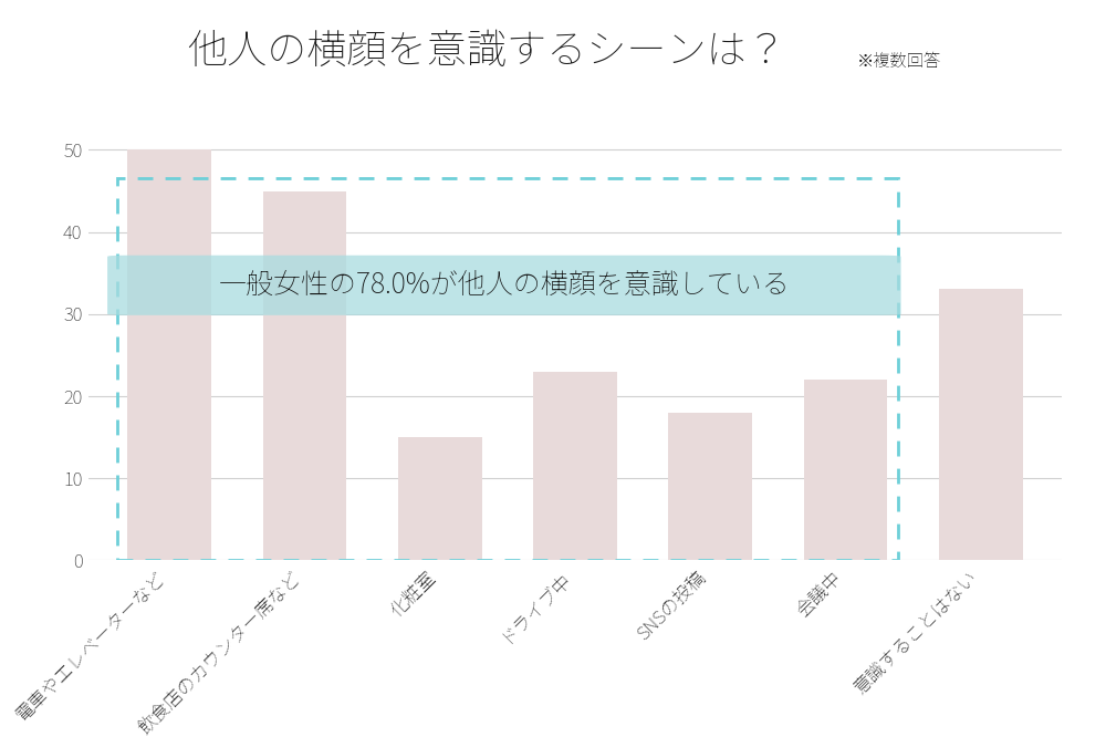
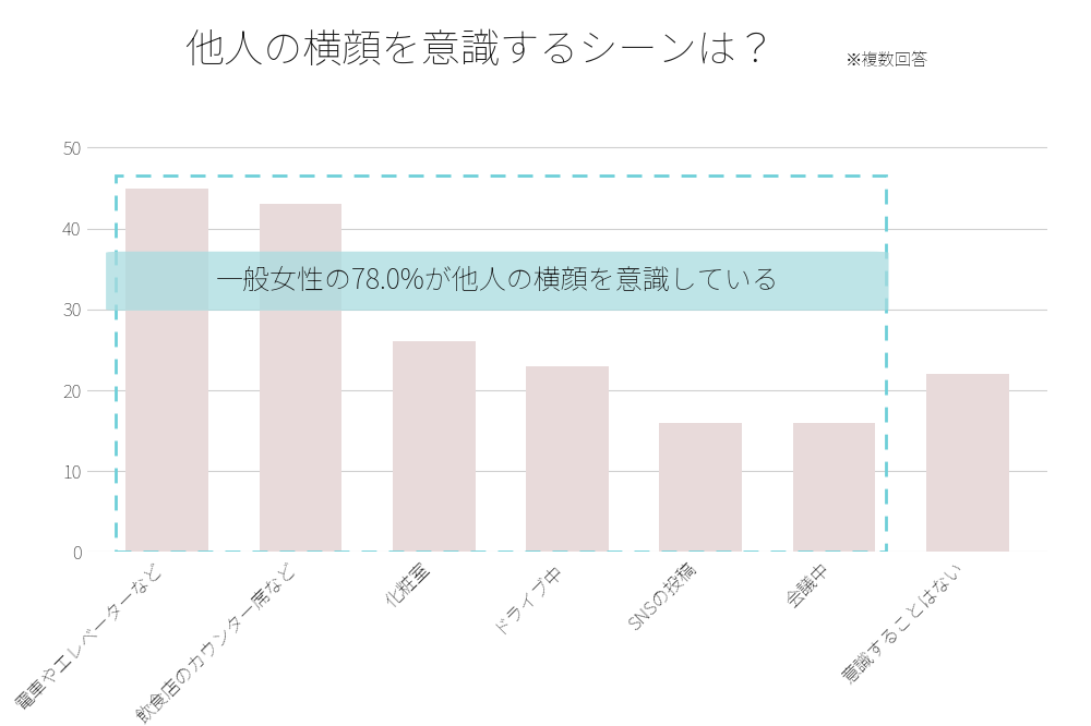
電車やエレベーターなど: 50 -> 45
飲食店のカウンター席など: 45 -> 43
化粧室: 15 -> 26
SNSの投稿: 18 -> 16
会議中: 22 -> 16
意識することはない: 33 -> 22
